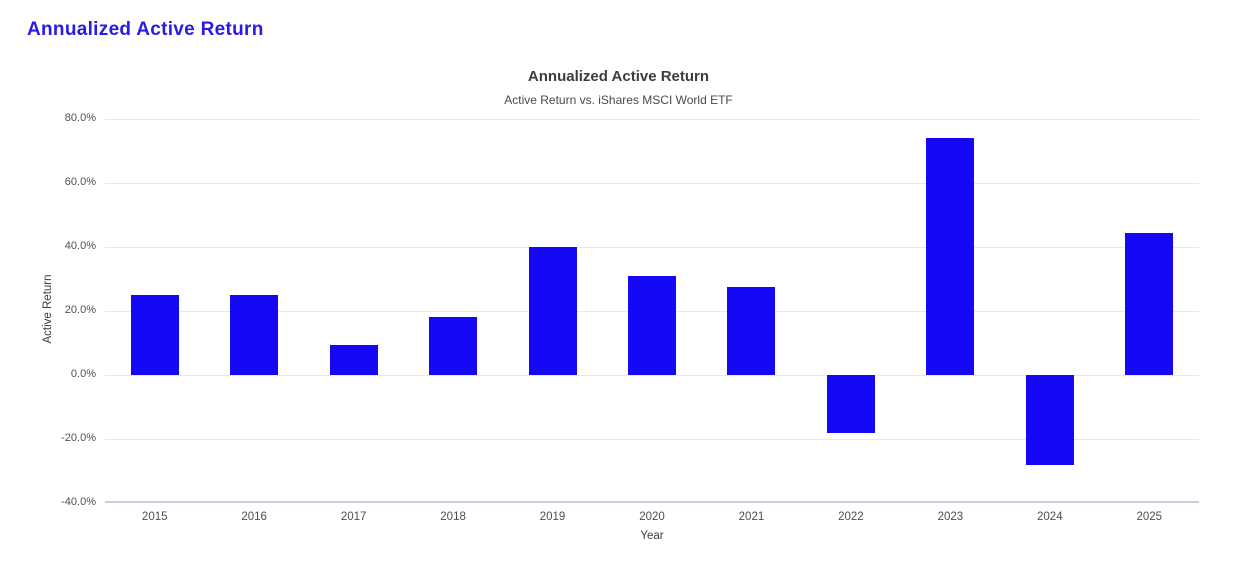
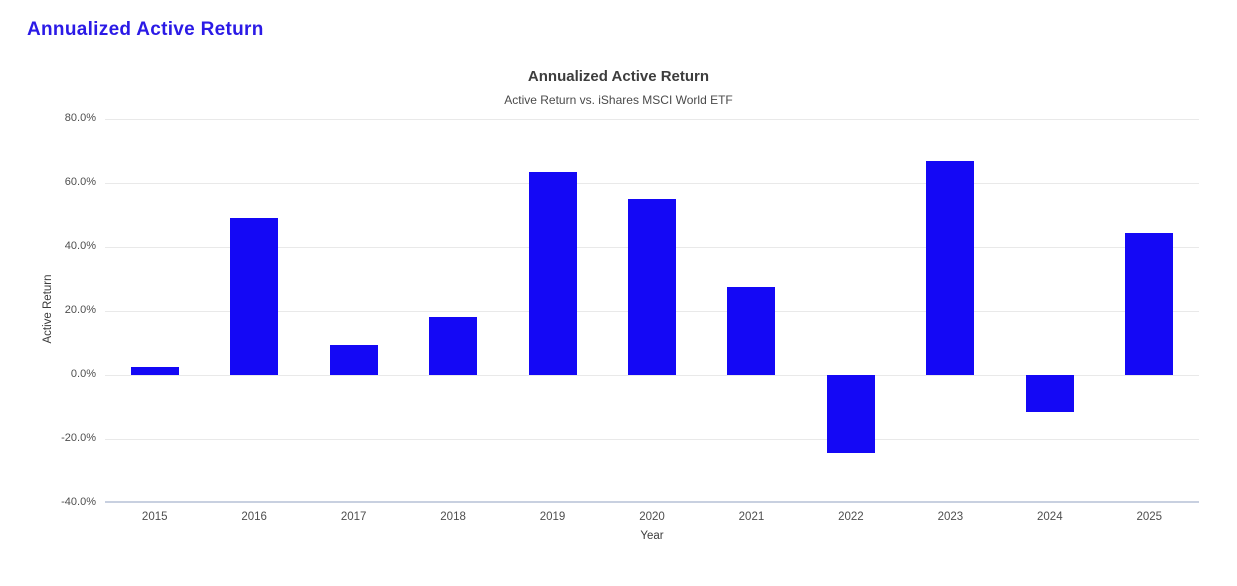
2015: 25% -> 2%
2016: 25% -> 49%
2019: 40% -> 64%
2020: 31% -> 55%
2022: -18% -> -24%
2023: 74% -> 67%
2024: -28% -> -12%
